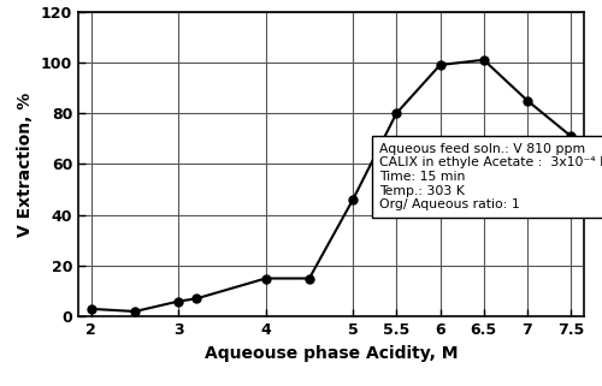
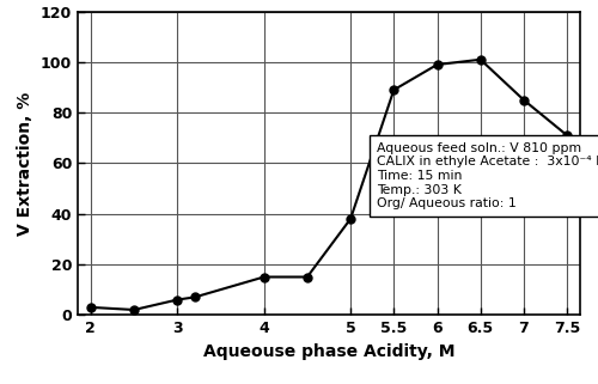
5: 46 -> 38
5.5: 80 -> 89
